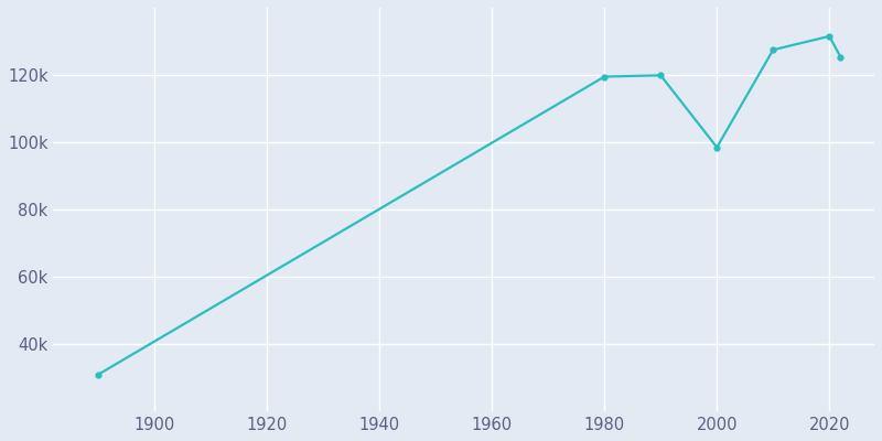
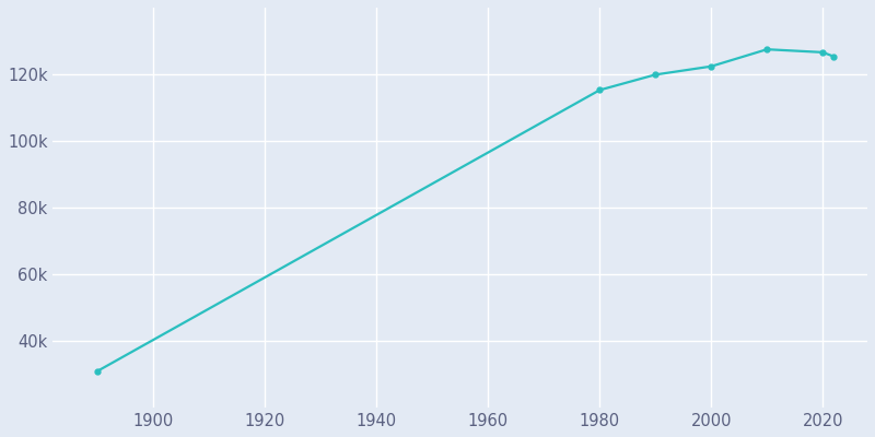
1980: 119.5k -> 115.3k
2000: 98.5k -> 122.4k
2020: 131.5k -> 126.6k
